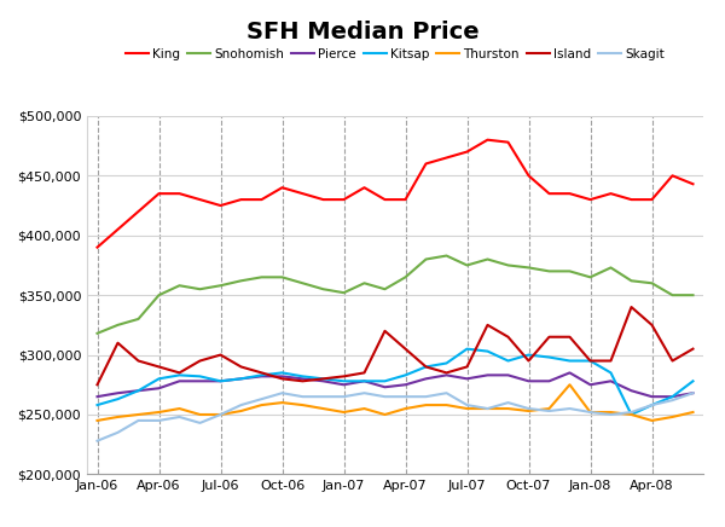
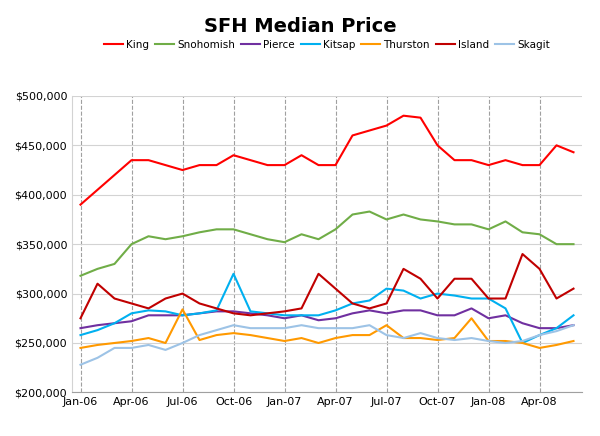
Thurston/Jul-06: $250,000 -> $284,000
Kitsap/Oct-06: $285,000 -> $320,000
Thurston/Jul-07: $255,000 -> $268,000
